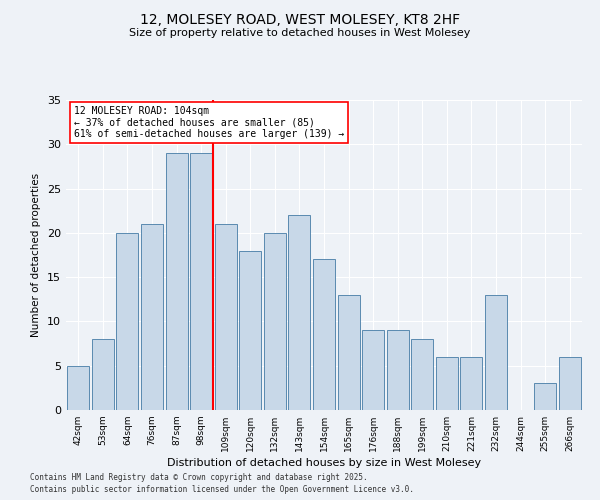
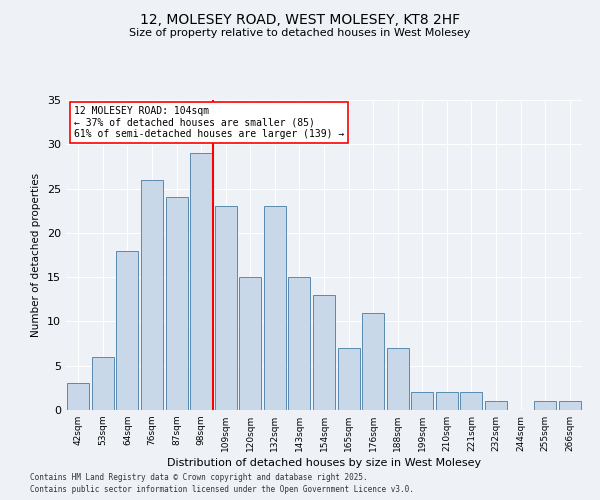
42sqm: 5 -> 3
53sqm: 8 -> 6
64sqm: 20 -> 18
76sqm: 21 -> 26
87sqm: 29 -> 24
109sqm: 21 -> 23
120sqm: 18 -> 15
132sqm: 20 -> 23
143sqm: 22 -> 15
154sqm: 17 -> 13
165sqm: 13 -> 7
176sqm: 9 -> 11
188sqm: 9 -> 7
199sqm: 8 -> 2
210sqm: 6 -> 2
221sqm: 6 -> 2
232sqm: 13 -> 1
255sqm: 3 -> 1
266sqm: 6 -> 1
